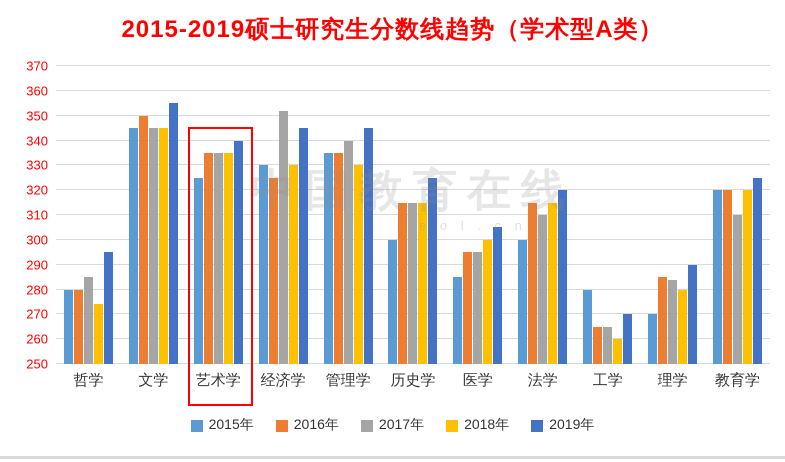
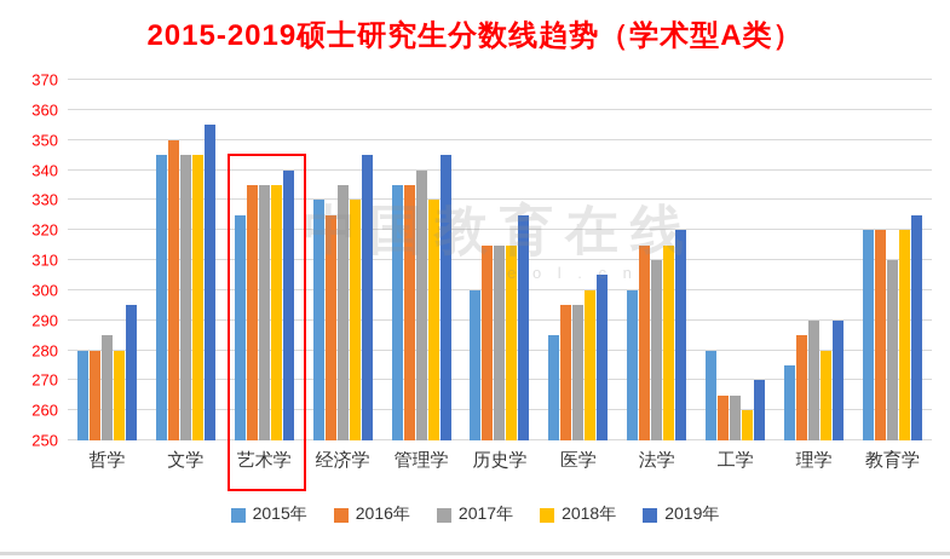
2018年/哲学: 274 -> 280
2017年/经济学: 352 -> 335
2015年/理学: 270 -> 275
2017年/理学: 284 -> 290
